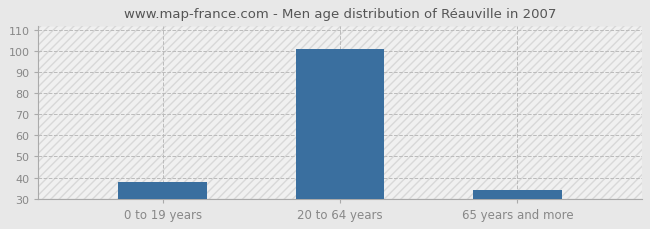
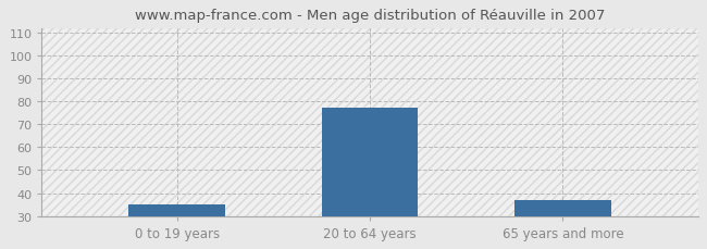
0 to 19 years: 38 -> 35
20 to 64 years: 101 -> 77
65 years and more: 34 -> 37
